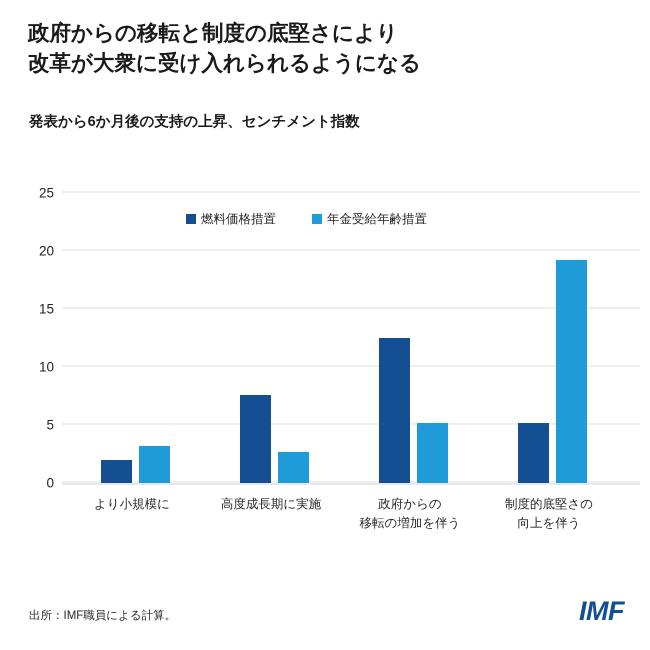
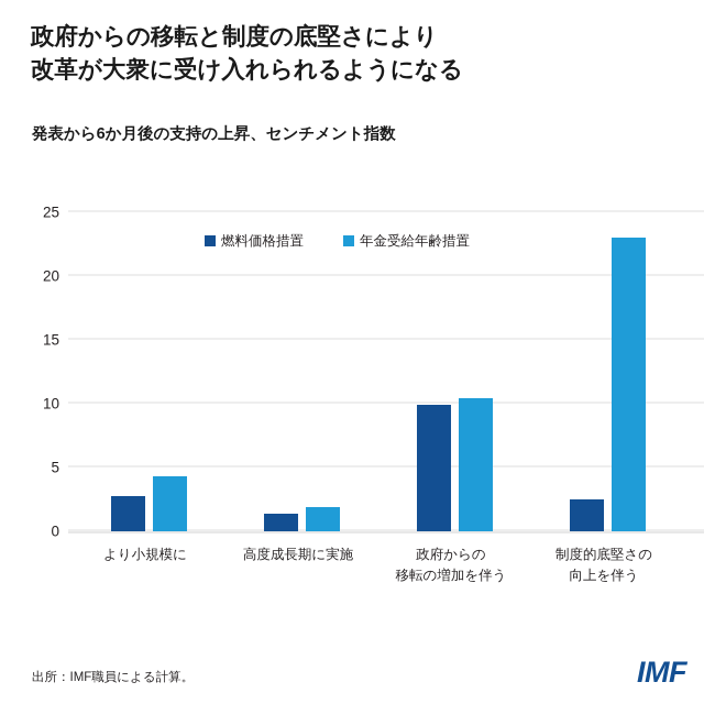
燃料価格措置/より小規模に: 2.0 -> 2.8
年金受給年齢措置/より小規模に: 3.2 -> 4.3
燃料価格措置/高度成長期に実施: 7.6 -> 1.4
年金受給年齢措置/高度成長期に実施: 2.7 -> 1.9
燃料価格措置/政府からの 移転の増加を伴う: 12.5 -> 9.9
年金受給年齢措置/政府からの 移転の増加を伴う: 5.2 -> 10.4
燃料価格措置/制度的底堅さの 向上を伴う: 5.2 -> 2.5
年金受給年齢措置/制度的底堅さの 向上を伴う: 19.2 -> 23.0
